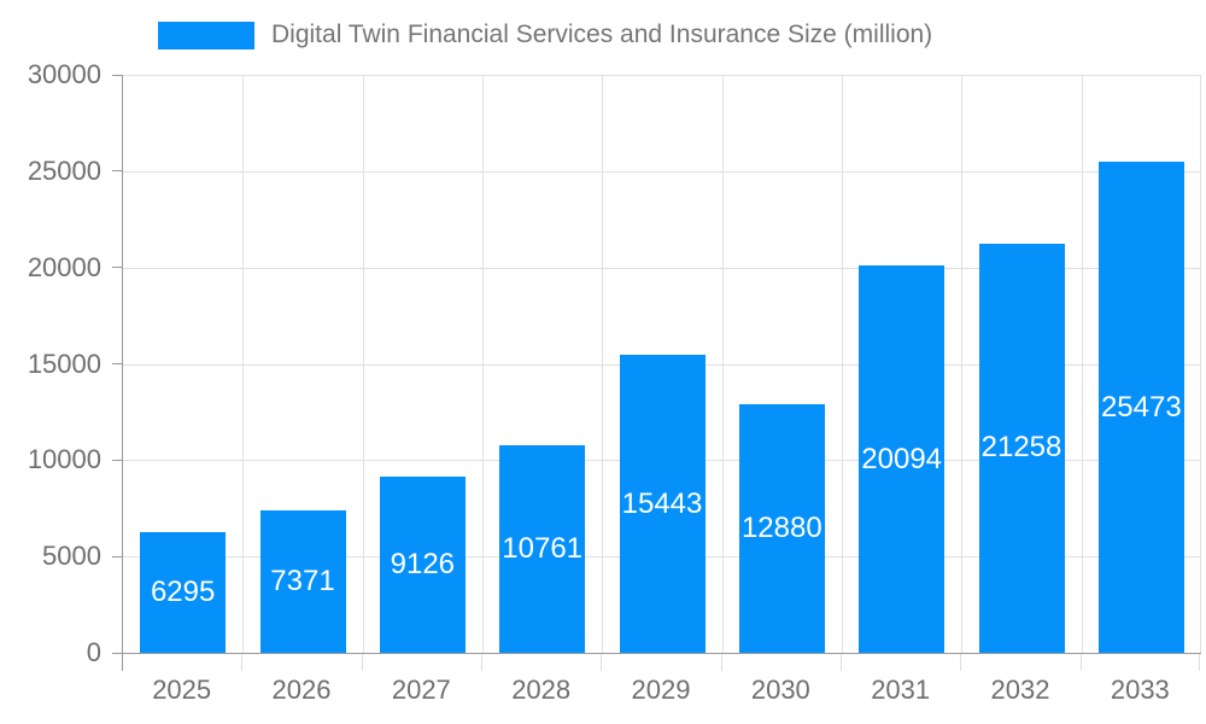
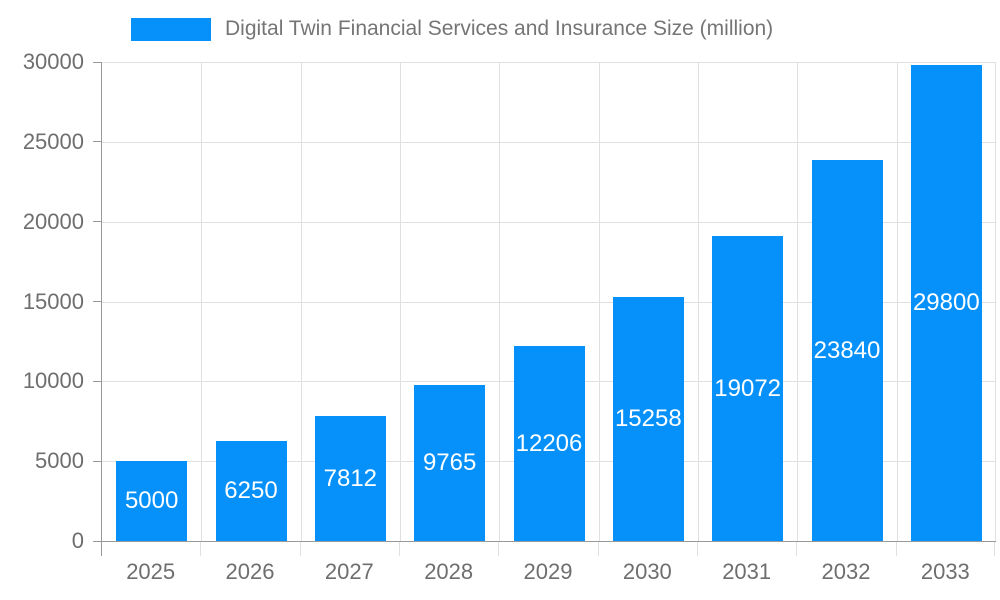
2025: 6295 -> 5000
2026: 7371 -> 6250
2027: 9126 -> 7812
2028: 10761 -> 9765
2029: 15443 -> 12206
2030: 12880 -> 15258
2031: 20094 -> 19072
2032: 21258 -> 23840
2033: 25473 -> 29800
